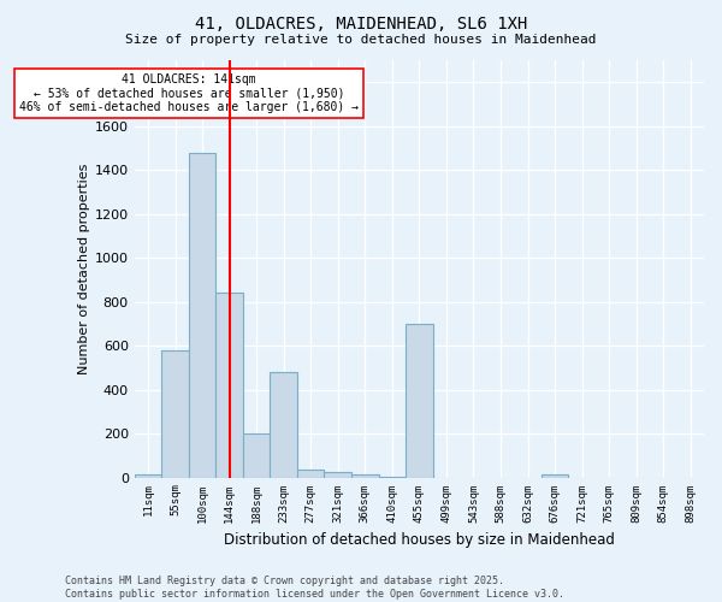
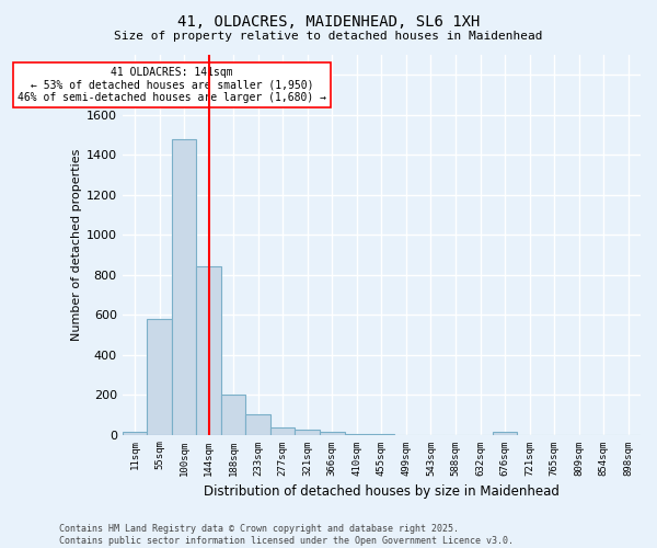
233sqm: 480 -> 100
455sqm: 700 -> 0
